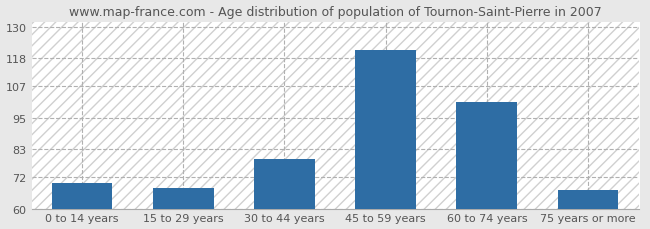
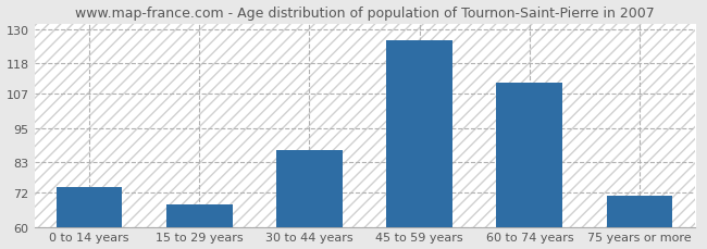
0 to 14 years: 70 -> 74
30 to 44 years: 79 -> 87
45 to 59 years: 121 -> 126
60 to 74 years: 101 -> 111
75 years or more: 67 -> 71
